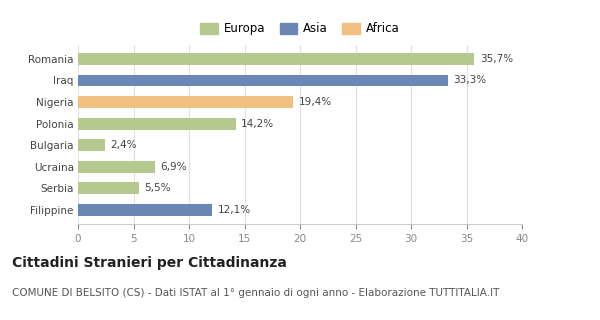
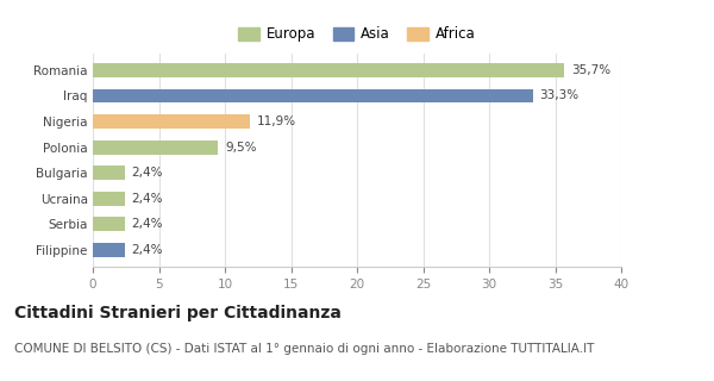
Nigeria: 19,4% -> 11,9%
Polonia: 14,2% -> 9,5%
Ucraina: 6,9% -> 2,4%
Serbia: 5,5% -> 2,4%
Filippine: 12,1% -> 2,4%
